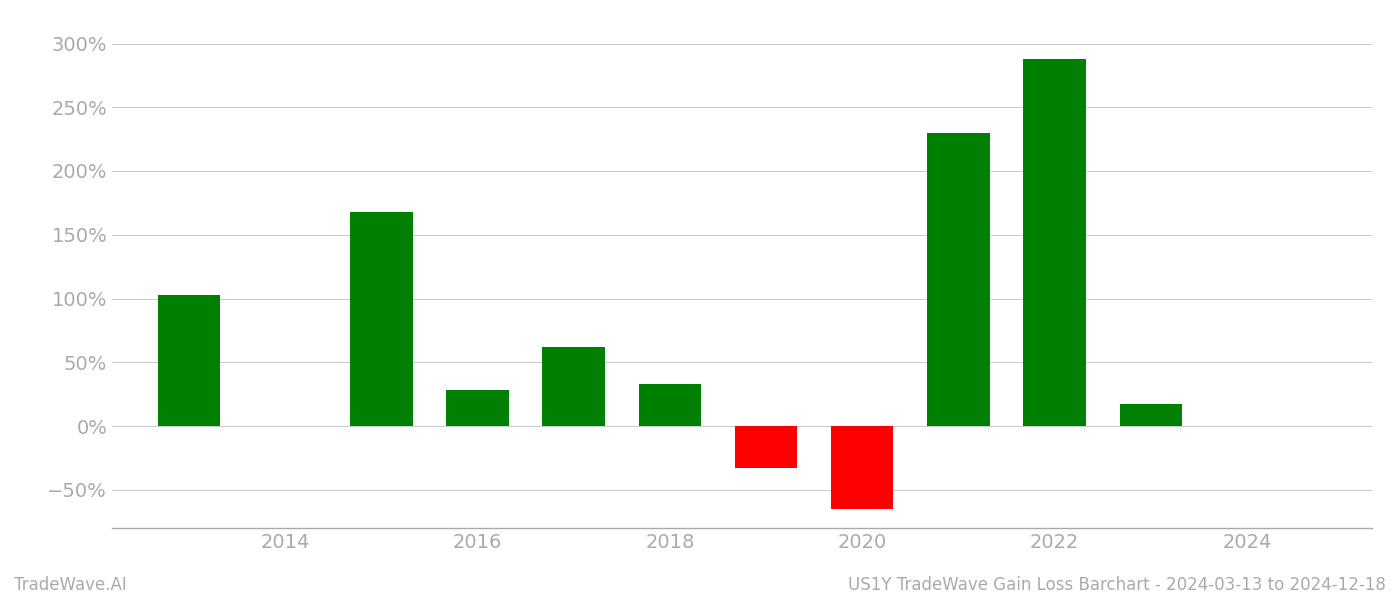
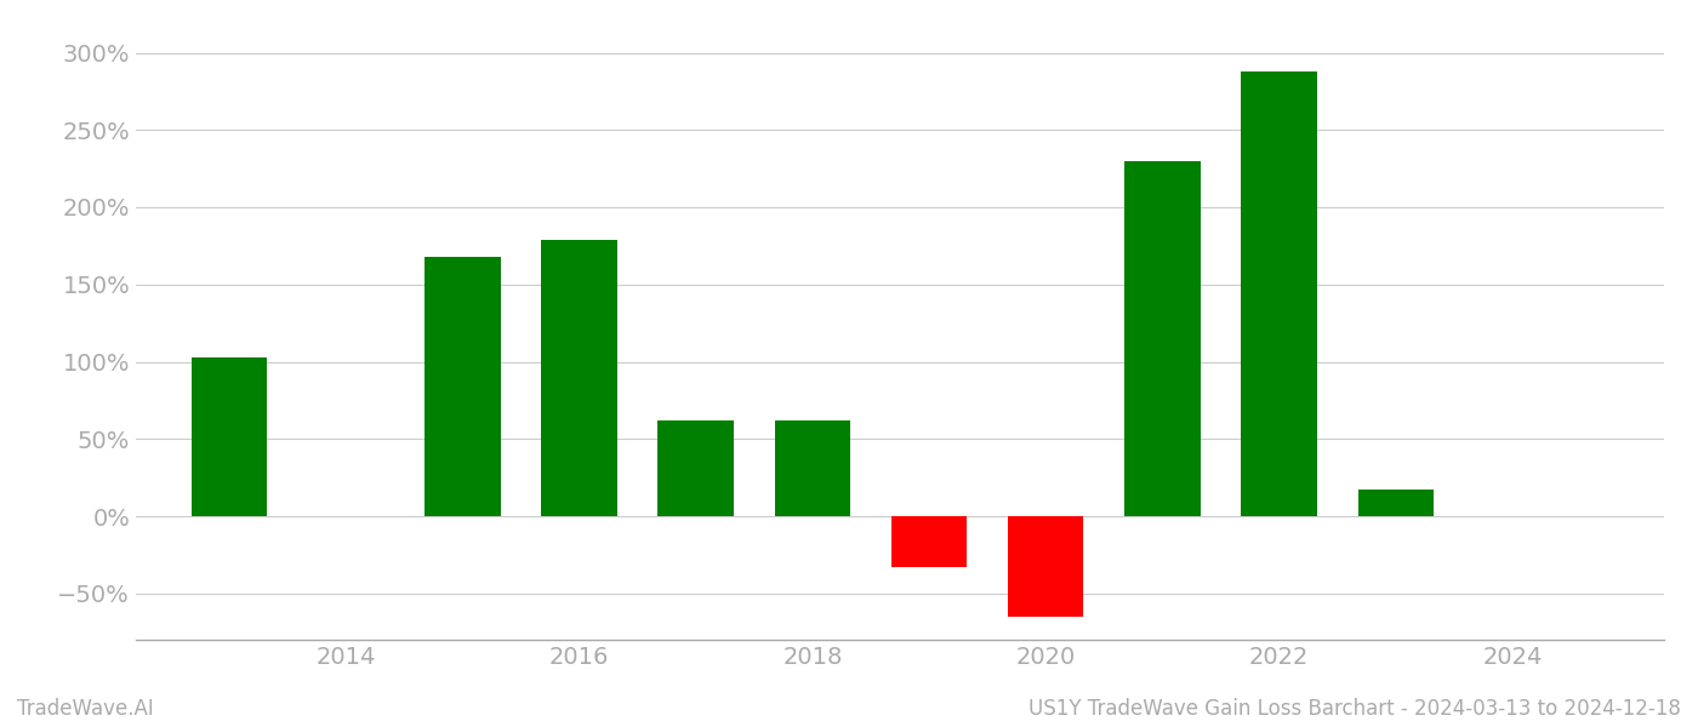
2016: 28% -> 179%
2018: 33% -> 62%
